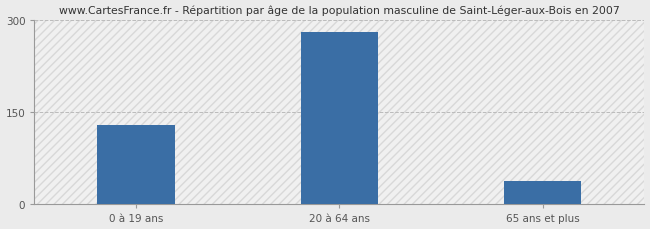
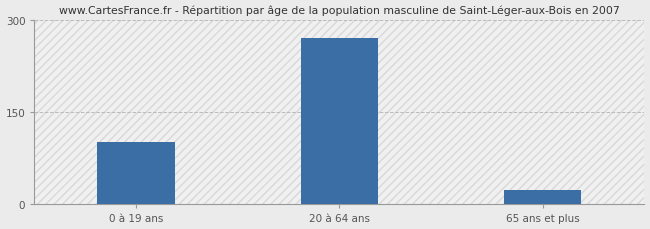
0 à 19 ans: 130 -> 102
20 à 64 ans: 280 -> 270
65 ans et plus: 38 -> 24
